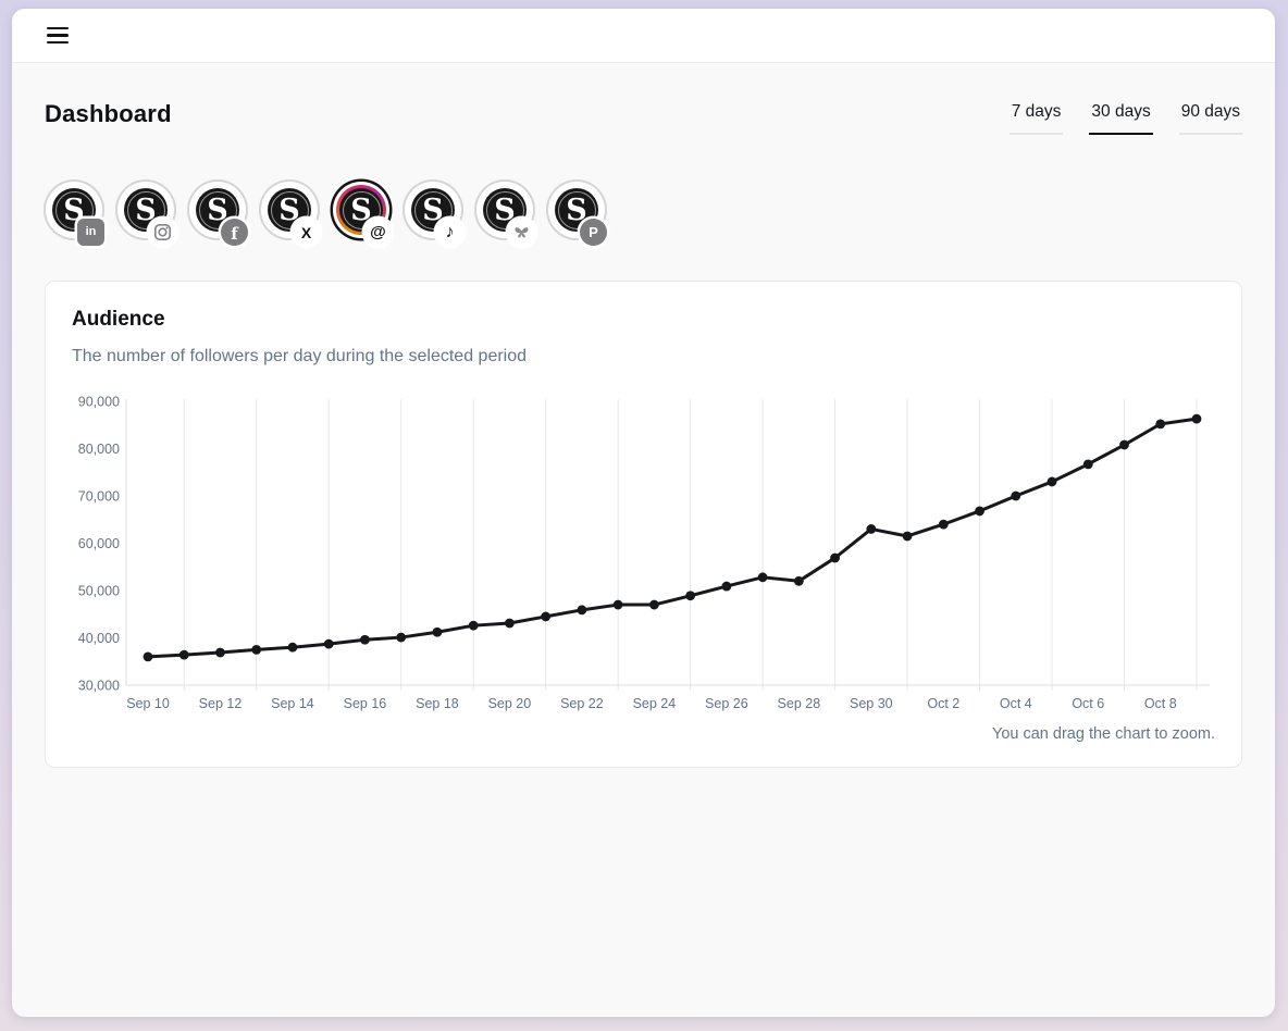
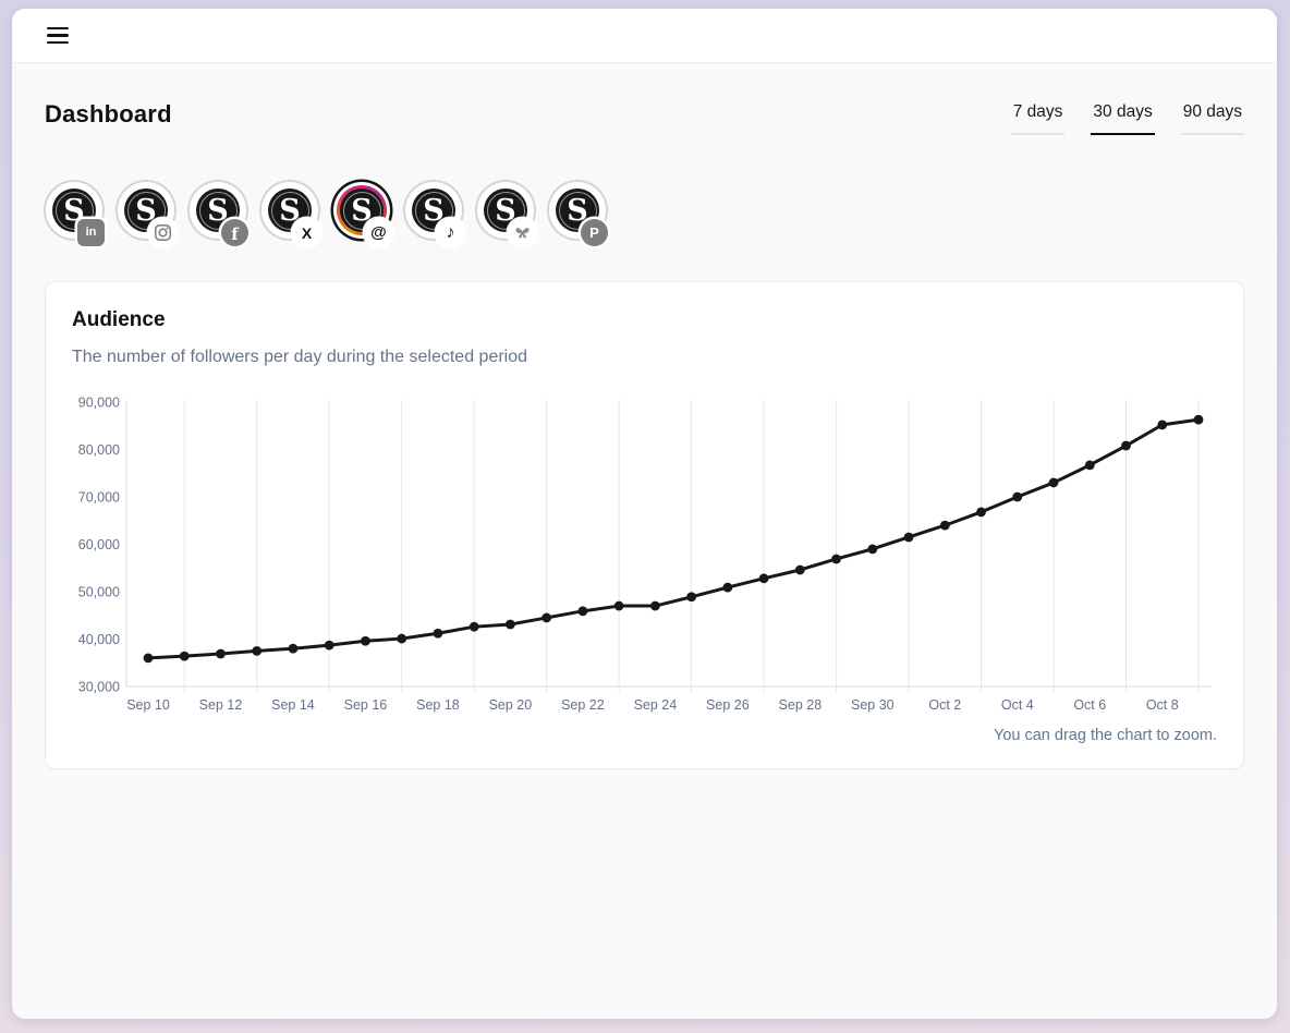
Sep 28: 52000 -> 55000
Sep 30: 63000 -> 59000
